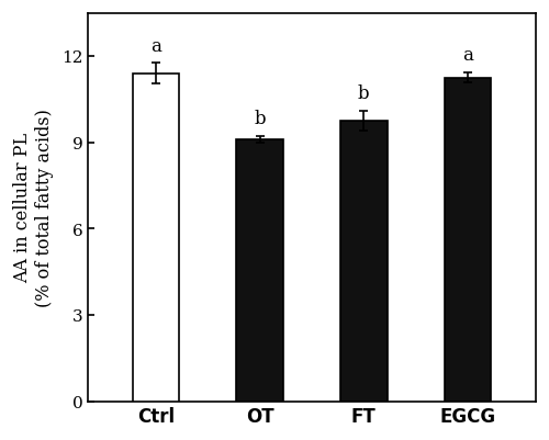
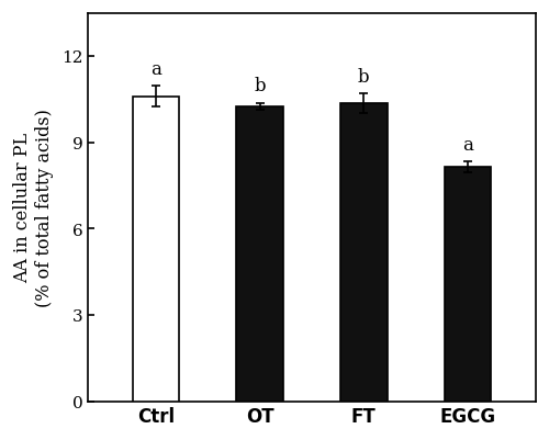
Ctrl: 11.40 -> 10.60
OT: 9.10 -> 10.25
FT: 9.75 -> 10.35
EGCG: 11.25 -> 8.15
